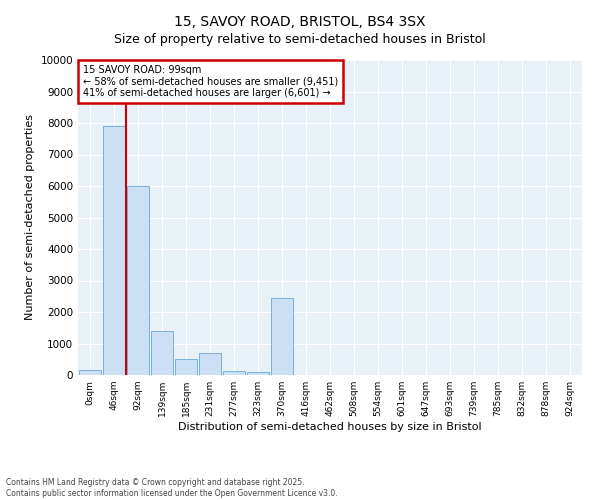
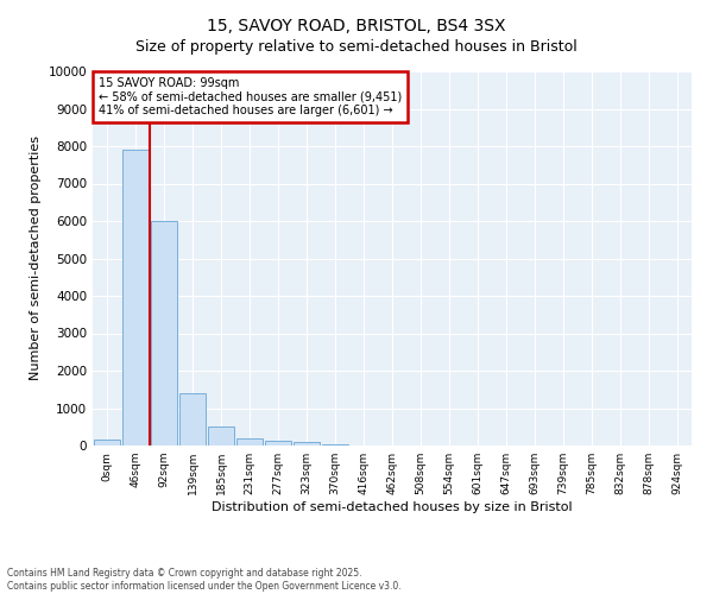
231sqm: 700 -> 200
370sqm: 2450 -> 30
